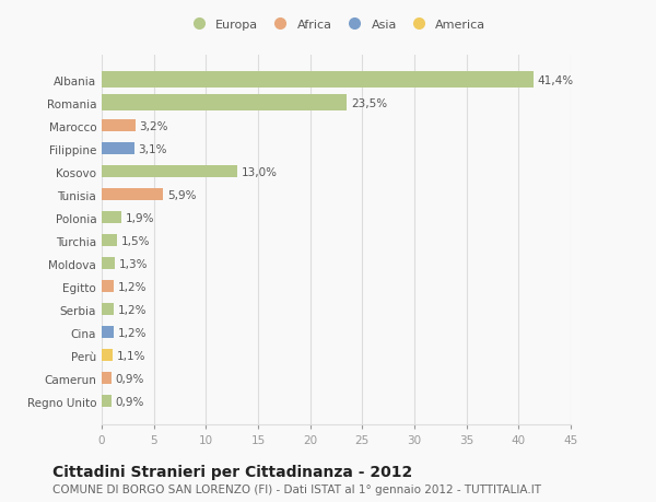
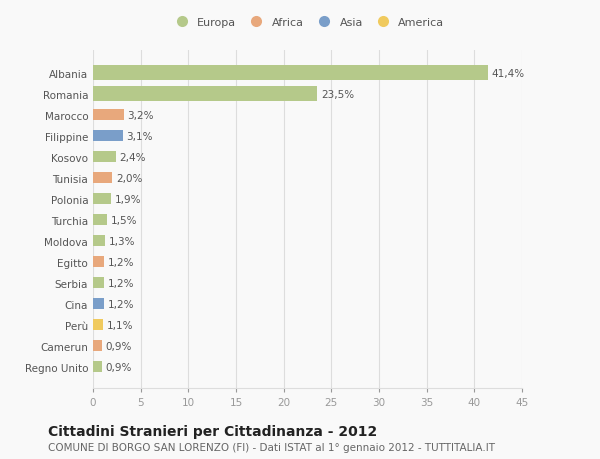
Kosovo: 13,0% -> 2,4%
Tunisia: 5,9% -> 2,0%
